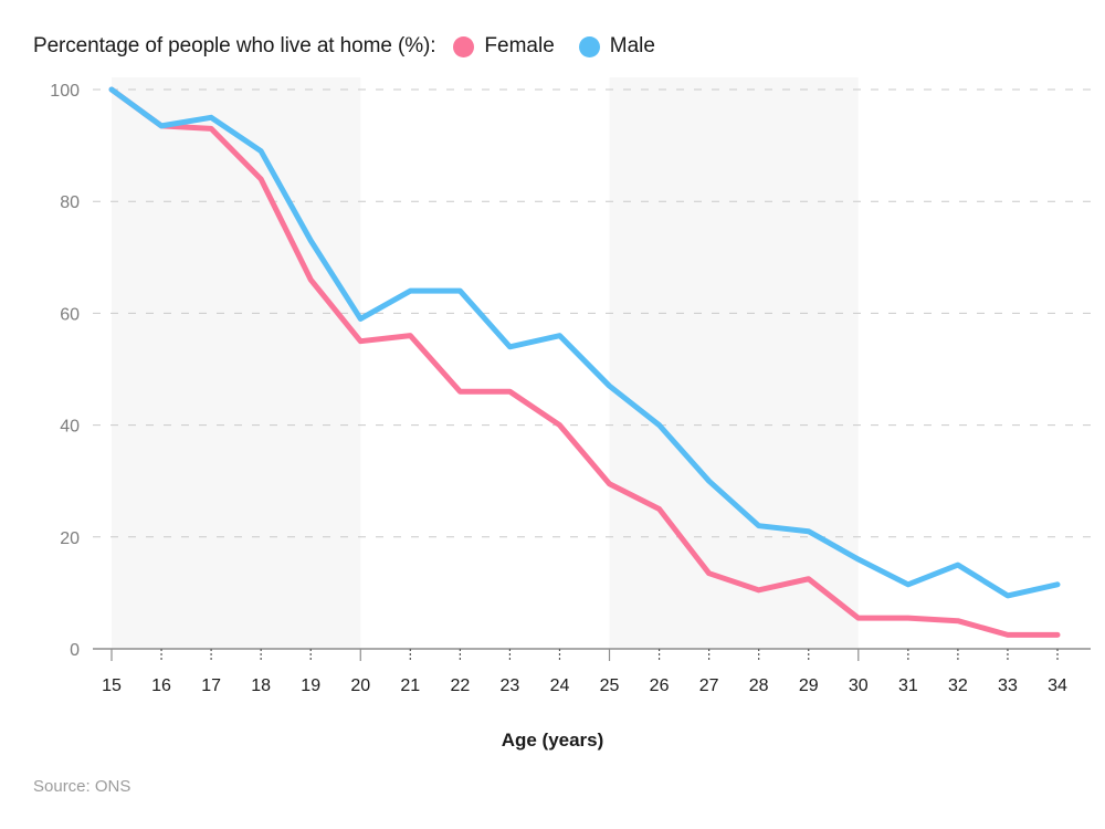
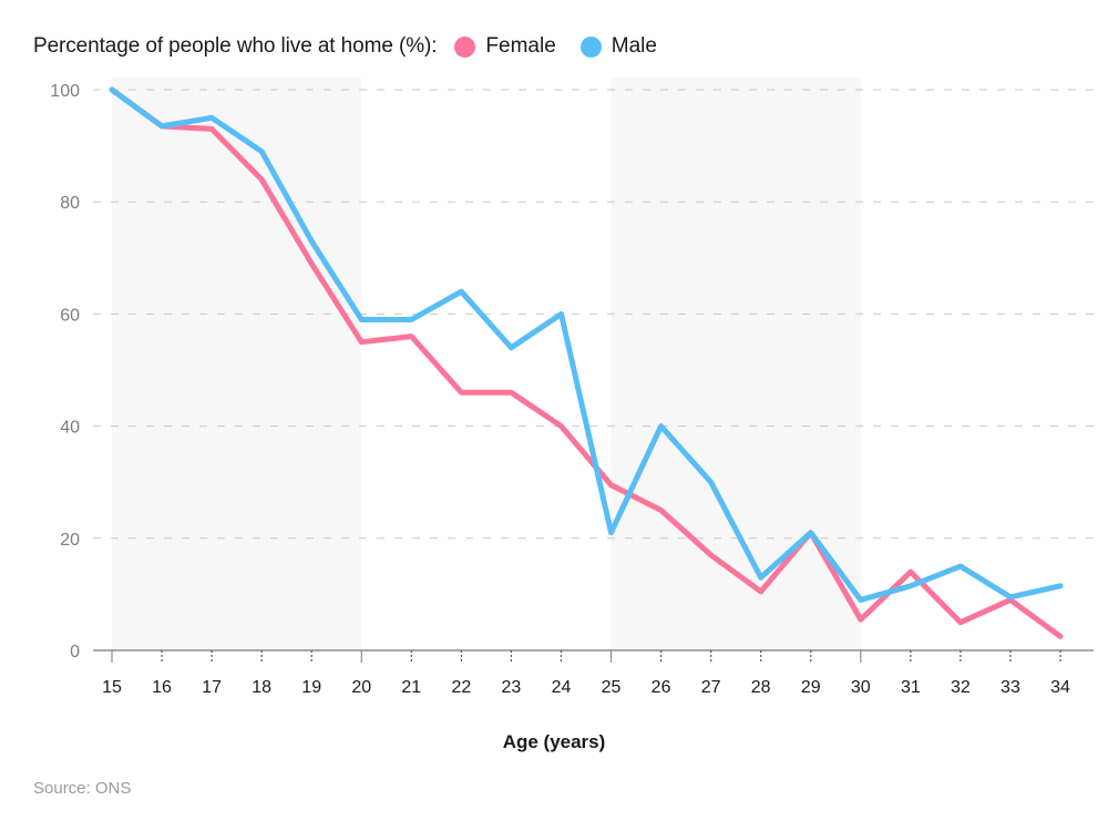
Female/19: 66 -> 69
Male/21: 64 -> 59
Male/24: 56 -> 60
Male/25: 47 -> 21
Female/27: 14 -> 17
Male/28: 22 -> 13
Female/29: 12 -> 21
Male/30: 16 -> 9
Female/31: 6 -> 14
Female/33: 2 -> 9
